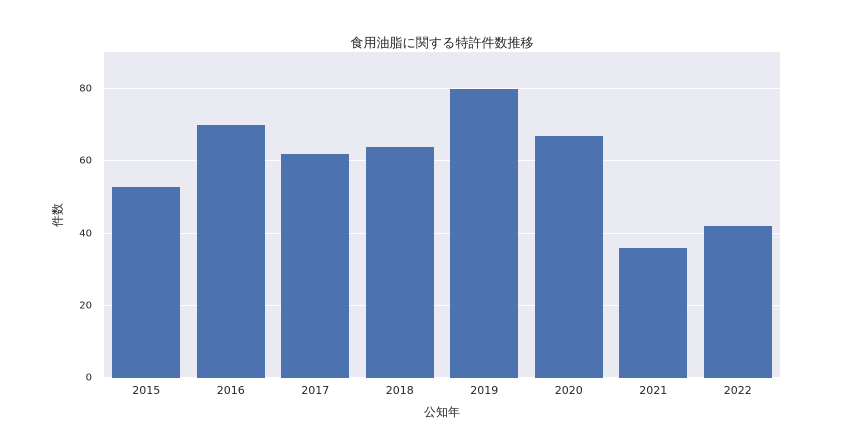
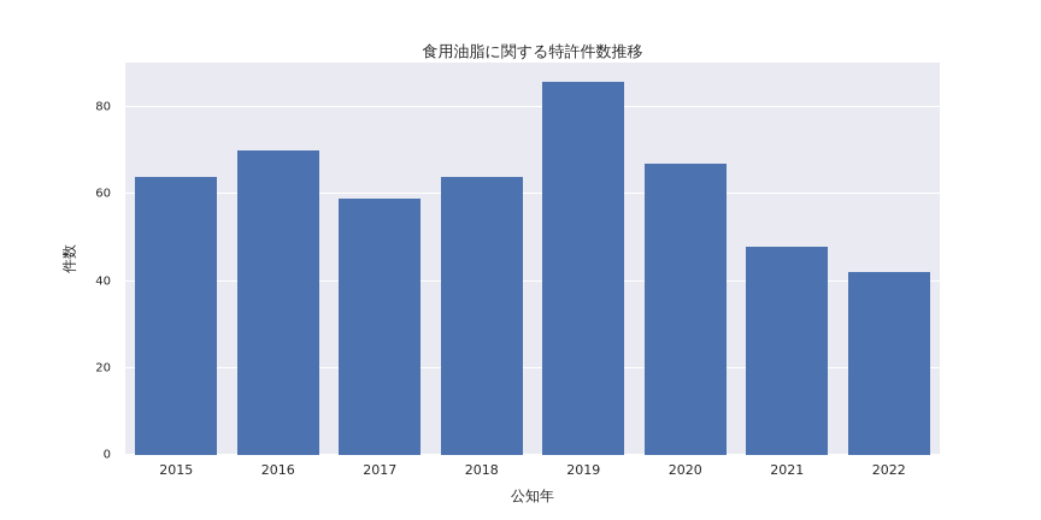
2015: 53 -> 64
2017: 62 -> 59
2019: 80 -> 86
2021: 36 -> 48
